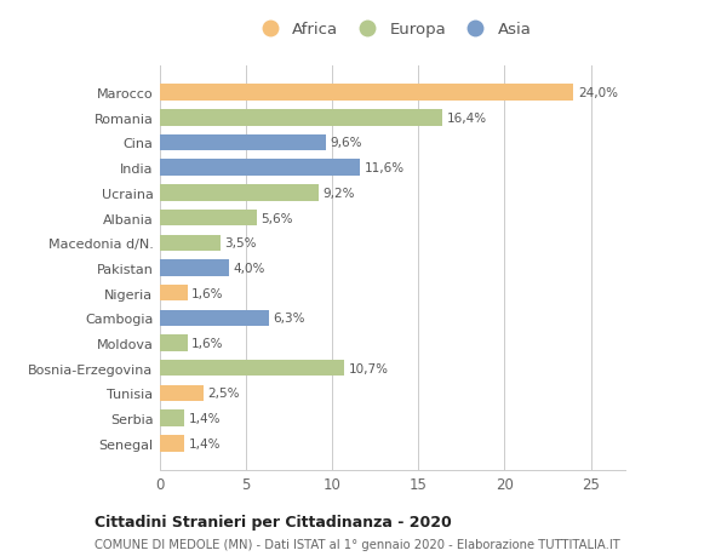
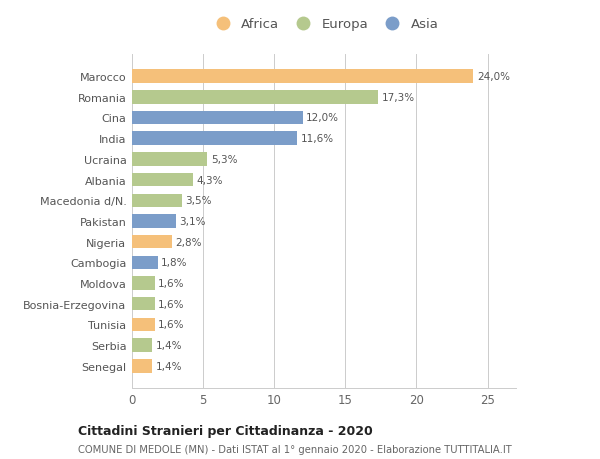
Romania: 16,4% -> 17,3%
Cina: 9,6% -> 12,0%
Ucraina: 9,2% -> 5,3%
Albania: 5,6% -> 4,3%
Pakistan: 4,0% -> 3,1%
Nigeria: 1,6% -> 2,8%
Cambogia: 6,3% -> 1,8%
Bosnia-Erzegovina: 10,7% -> 1,6%
Tunisia: 2,5% -> 1,6%
